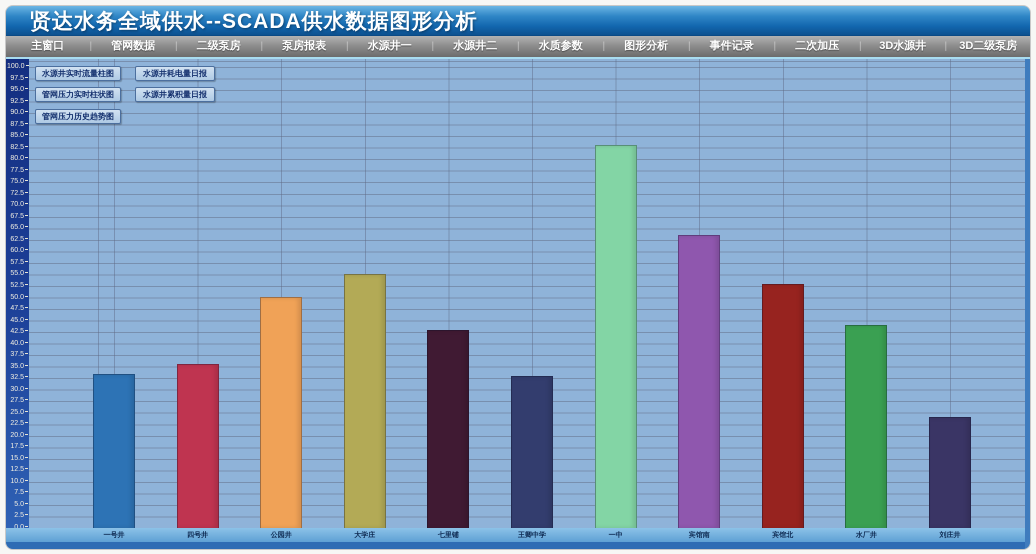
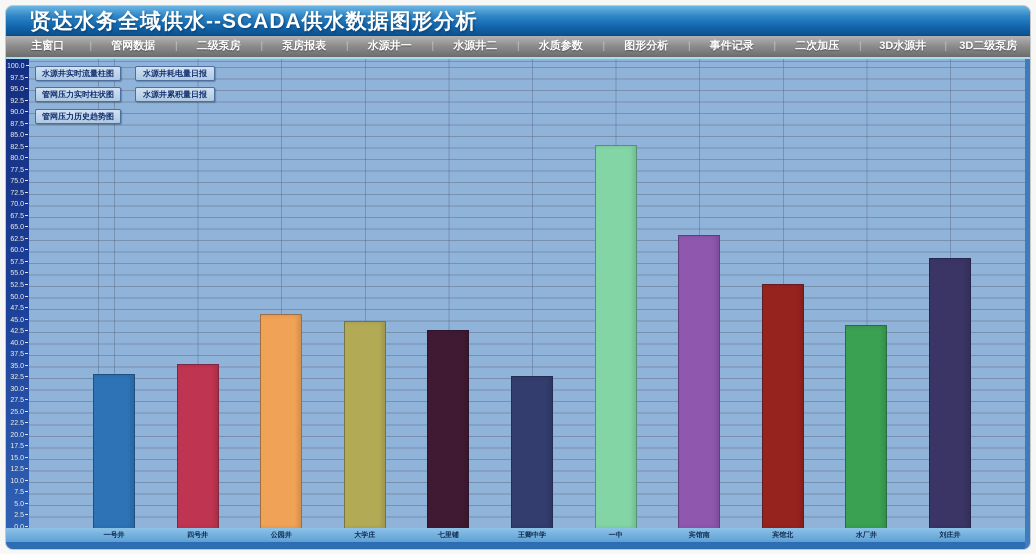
公园井: 50 -> 46
大学庄: 55 -> 45
刘庄井: 24 -> 58
